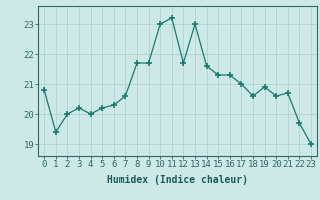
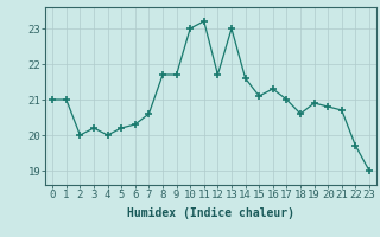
0: 20.8 -> 21.0
1: 19.4 -> 21.0
15: 21.3 -> 21.1
20: 20.6 -> 20.8
